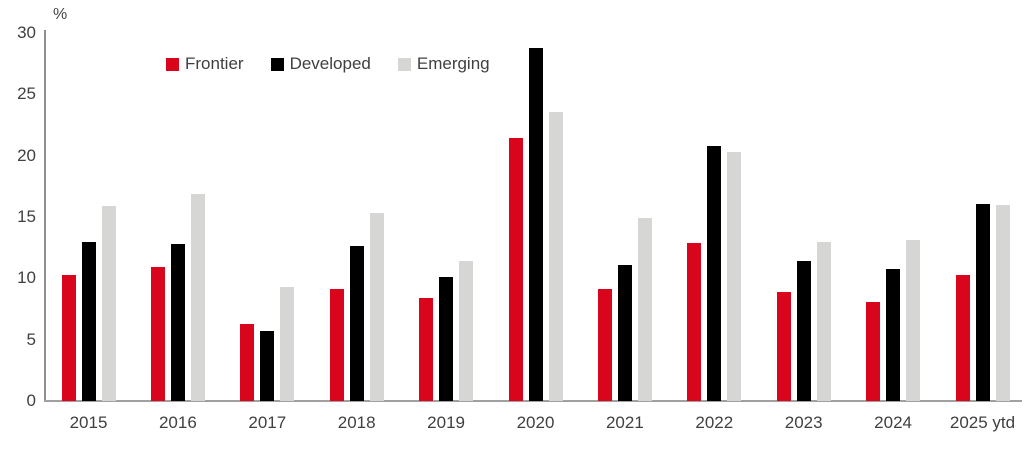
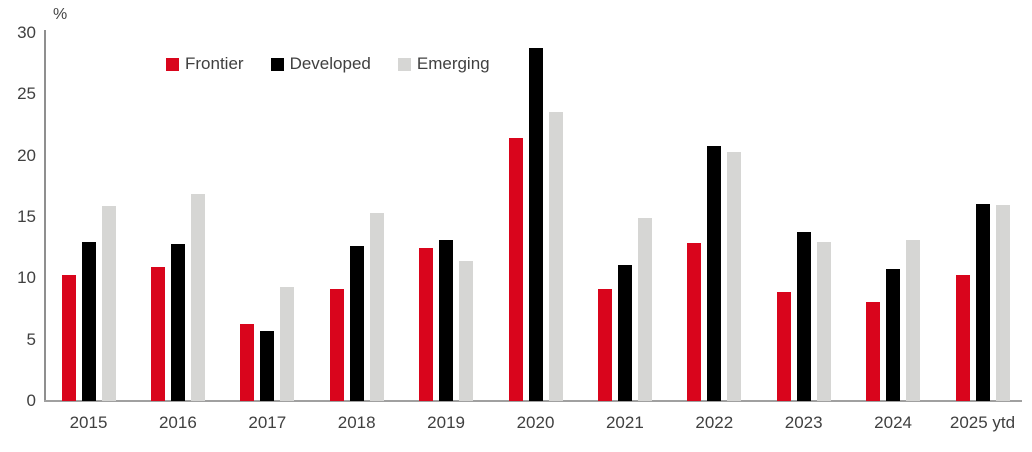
Frontier/2019: 8.4 -> 12.5
Developed/2019: 10.1 -> 13.1
Developed/2023: 11.4 -> 13.8
